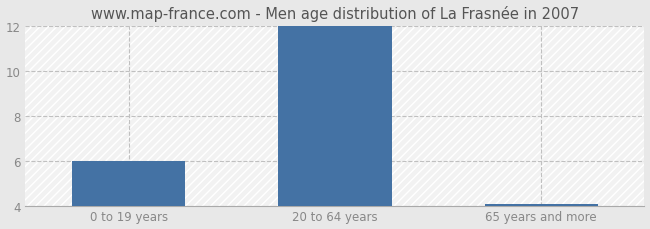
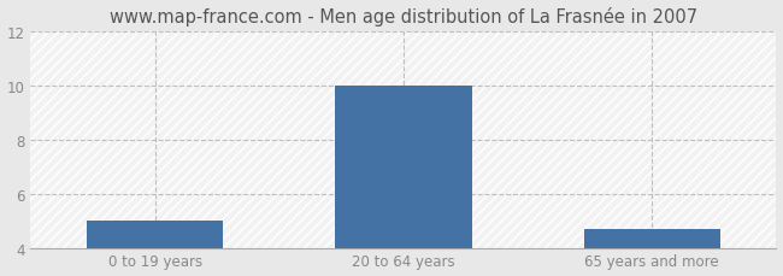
0 to 19 years: 6.00 -> 5.00
20 to 64 years: 12.00 -> 10.00
65 years and more: 4.05 -> 4.70
